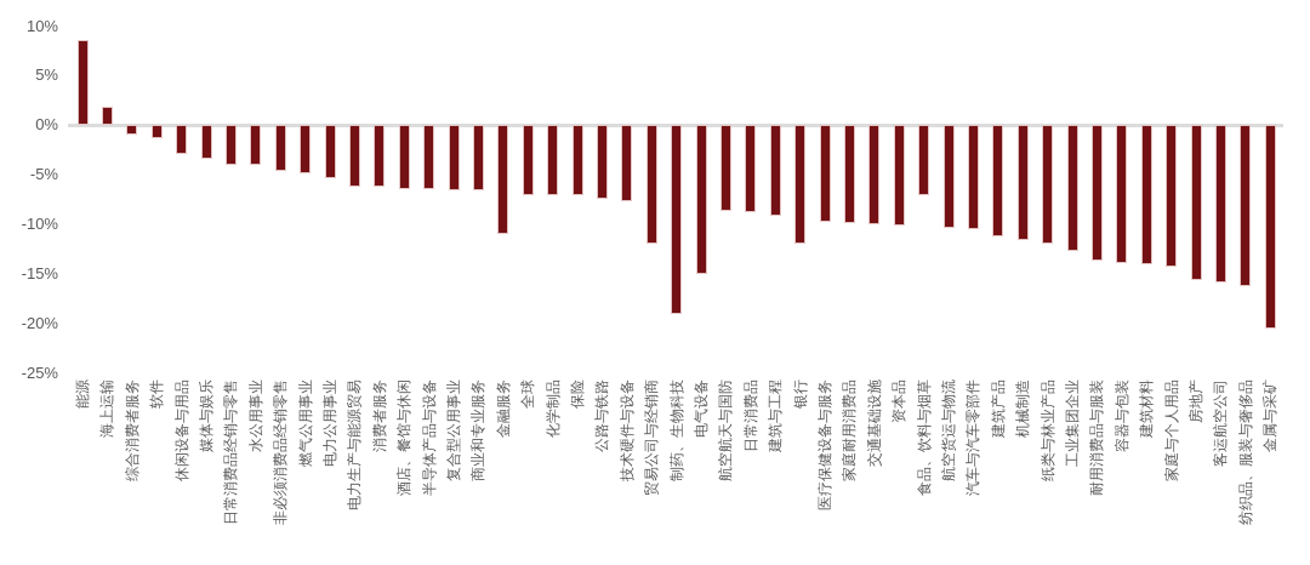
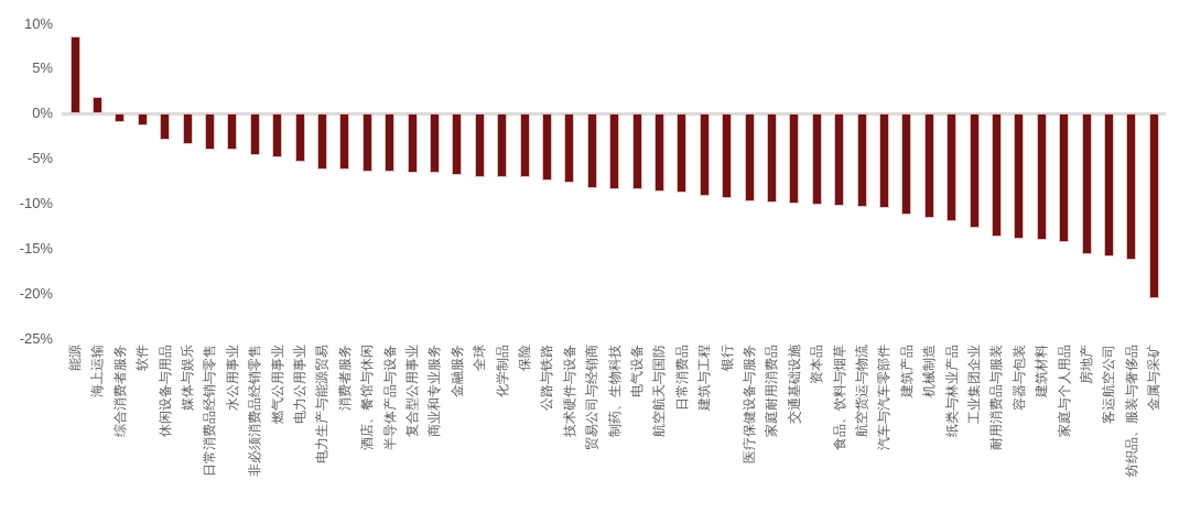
金融服务: -11% -> -7%
贸易公司与经销商: -12% -> -8%
制药、生物科技: -19% -> -8%
电气设备: -15% -> -8%
银行: -12% -> -9%
食品、饮料与烟草: -7% -> -10%
